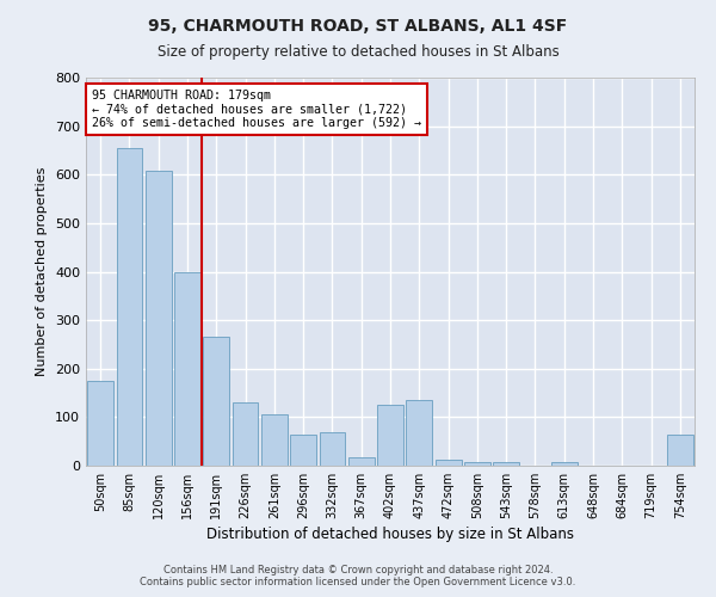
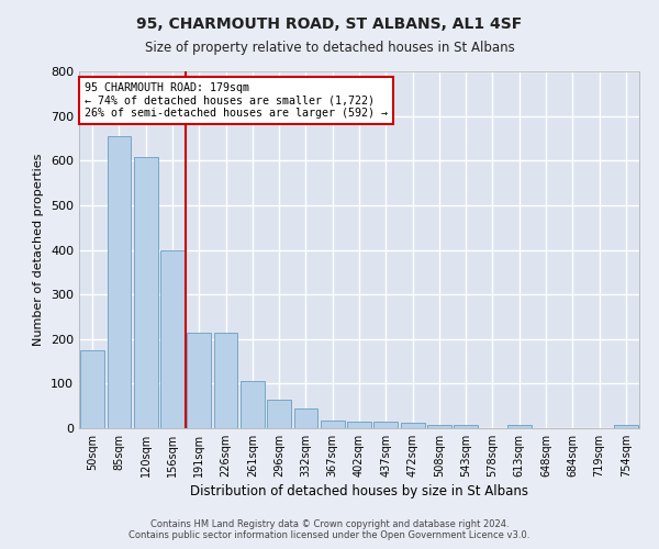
191sqm: 265 -> 215
226sqm: 130 -> 215
332sqm: 70 -> 45
402sqm: 125 -> 16
437sqm: 135 -> 15
754sqm: 65 -> 7
